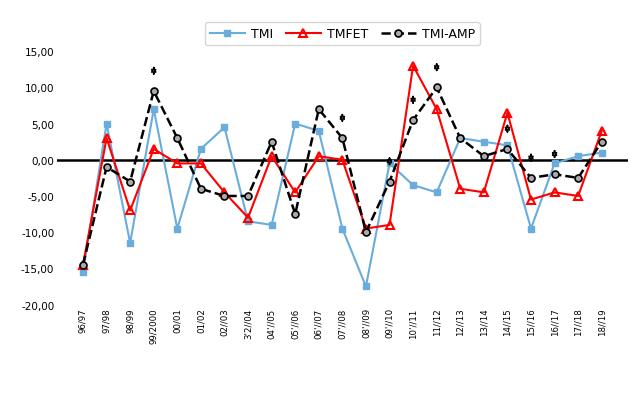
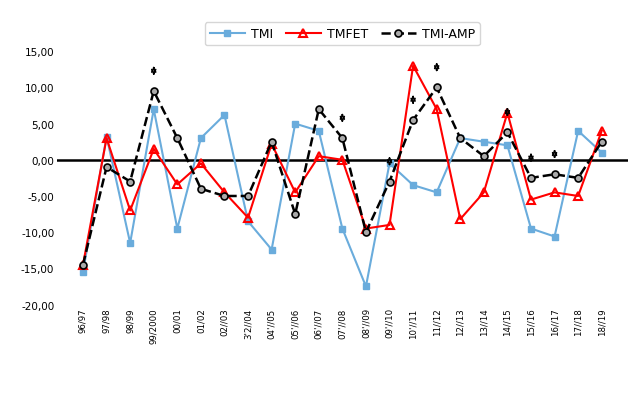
TMI/97/98: 5,0 -> 3,2
TMFET/00/01: -0,5 -> -3,4
TMI/01/02: 1,5 -> 3,0
TMI/02//03: 4,5 -> 6,2
TMI/04'//05: -9,0 -> -12,4
TMFET/04'//05: 0,5 -> 2,2
TMFET/12//13: -4,0 -> -8,2
TMI-AMP/14//15: 1,5 -> 3,8
TMI/16//17: -0,5 -> -10,6
TMI/17//18: 0,5 -> 4,0
